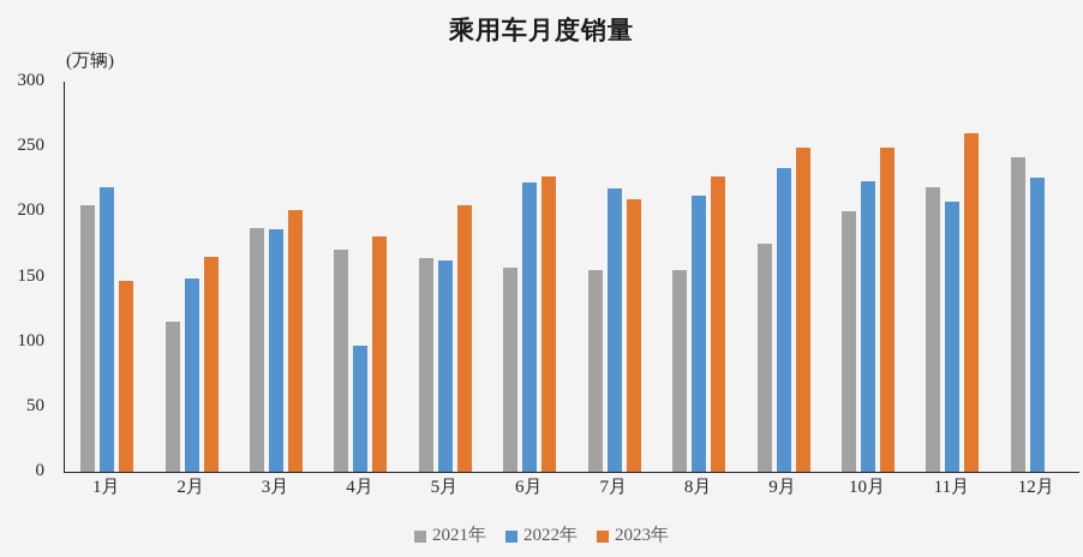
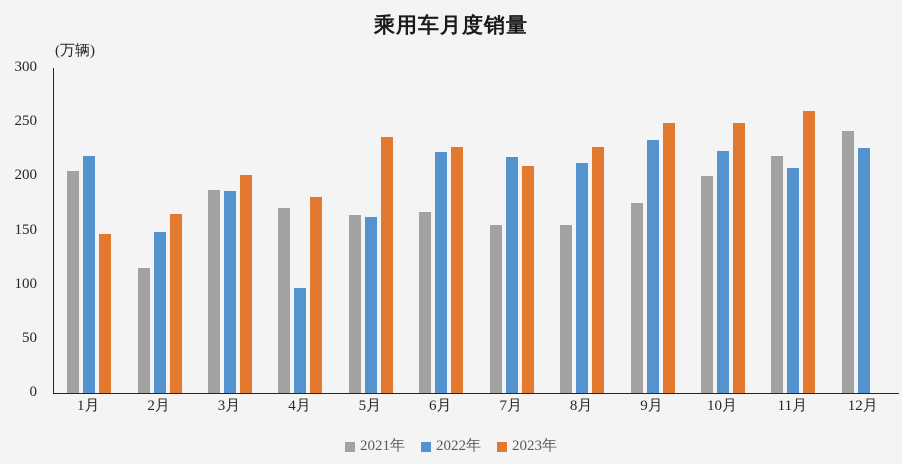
2023年/5月: 205 -> 236
2021年/6月: 157 -> 167
